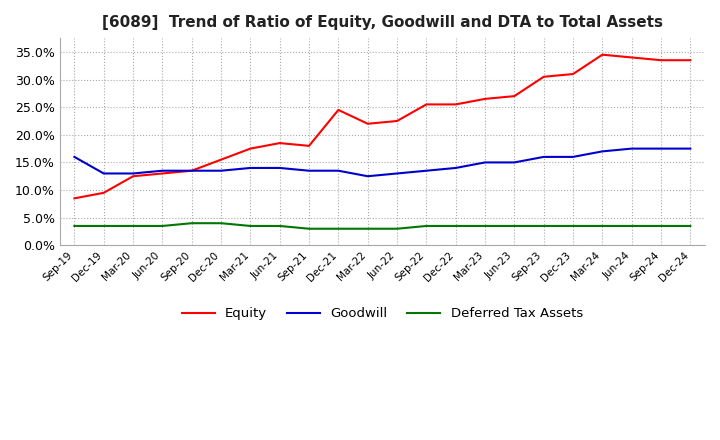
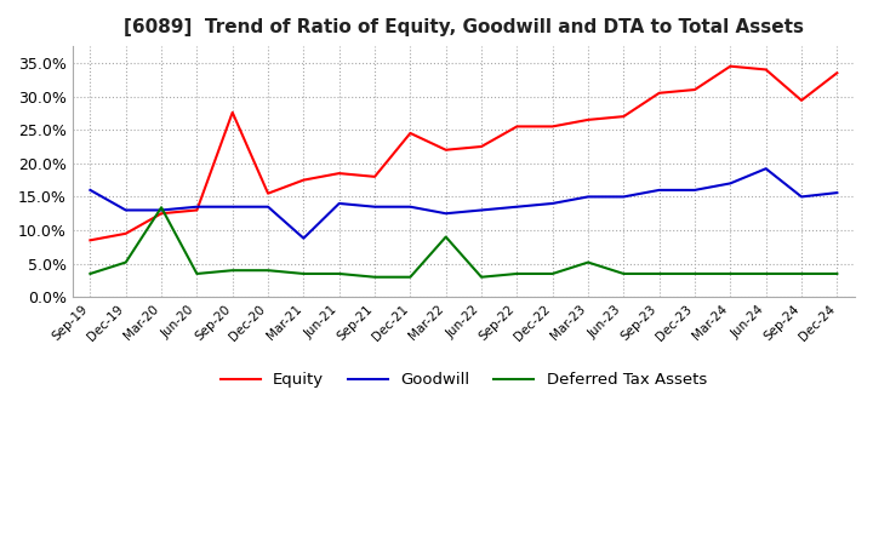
Deferred Tax Assets/Dec-19: 3.5% -> 5.2%
Deferred Tax Assets/Mar-20: 3.5% -> 13.4%
Equity/Sep-20: 13.5% -> 27.6%
Goodwill/Mar-21: 14.0% -> 8.8%
Deferred Tax Assets/Mar-22: 3.0% -> 9.0%
Deferred Tax Assets/Mar-23: 3.5% -> 5.2%
Goodwill/Jun-24: 17.5% -> 19.2%
Equity/Sep-24: 33.5% -> 29.4%
Goodwill/Sep-24: 17.5% -> 15.0%
Goodwill/Dec-24: 17.5% -> 15.6%
